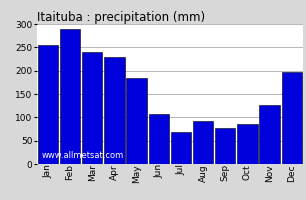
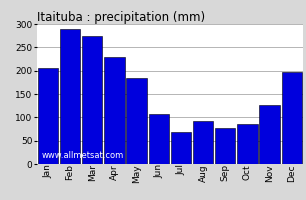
Jan: 255 -> 205
Mar: 240 -> 275
